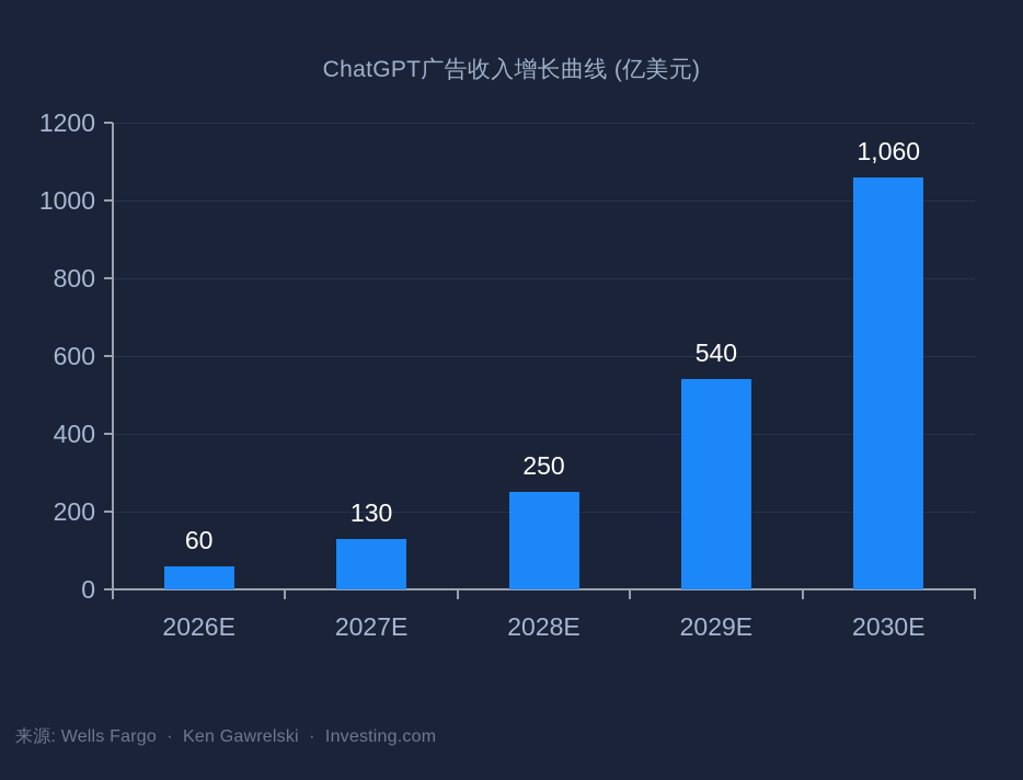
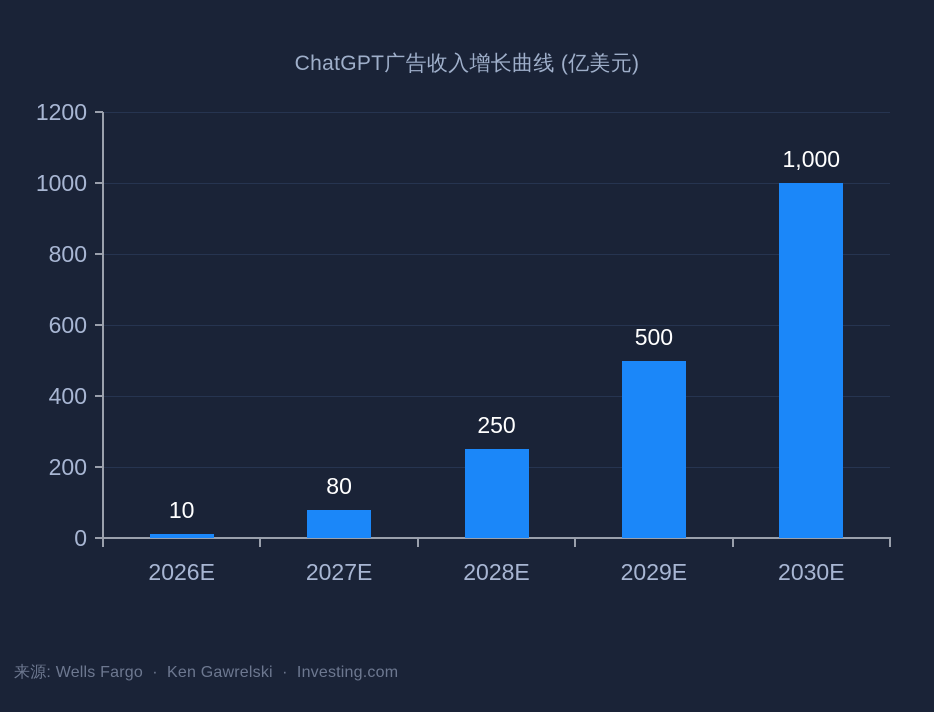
2026E: 60 -> 10
2027E: 130 -> 80
2029E: 540 -> 500
2030E: 1,060 -> 1,000
